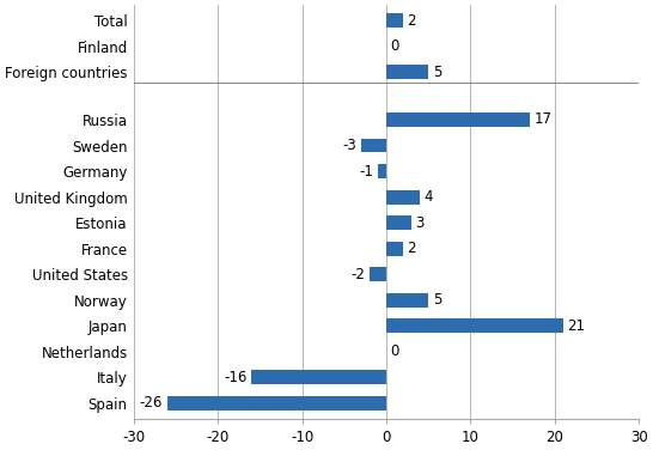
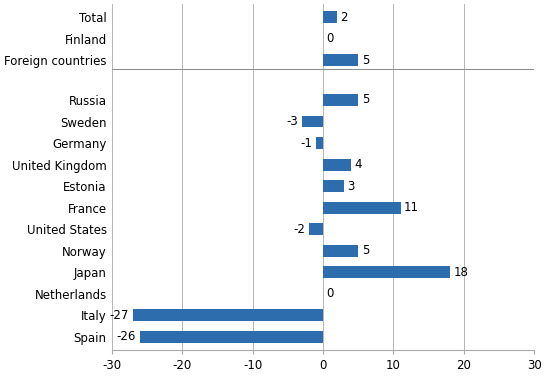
Russia: 17 -> 5
France: 2 -> 11
Japan: 21 -> 18
Italy: -16 -> -27
